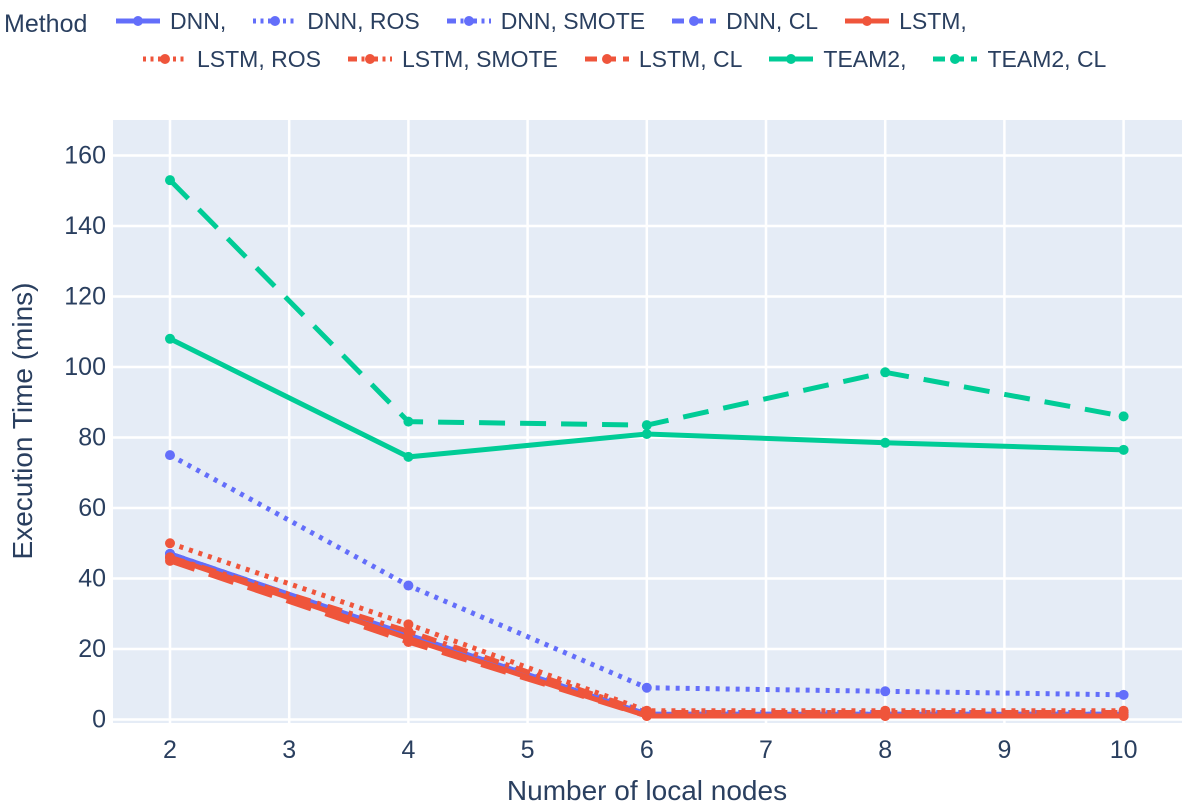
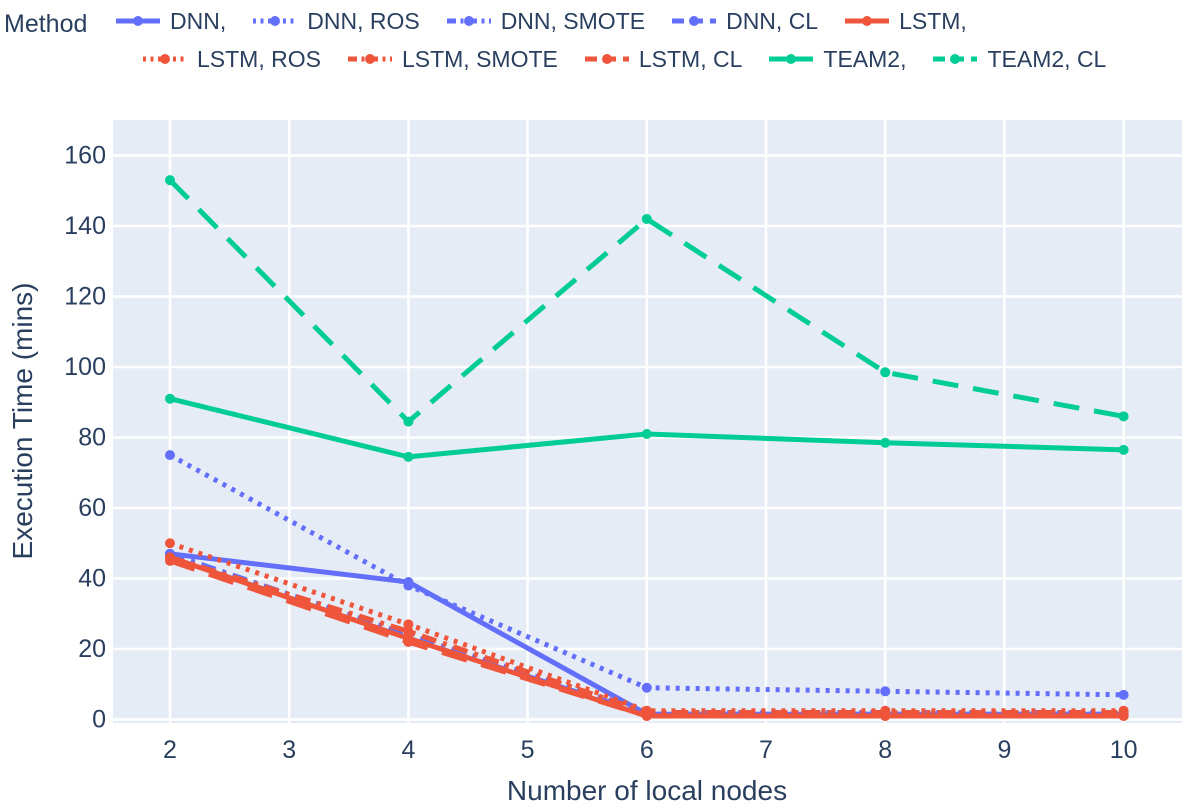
TEAM2,/2: 108 -> 91
DNN,/4: 24 -> 39
TEAM2, CL/6: 84 -> 142
